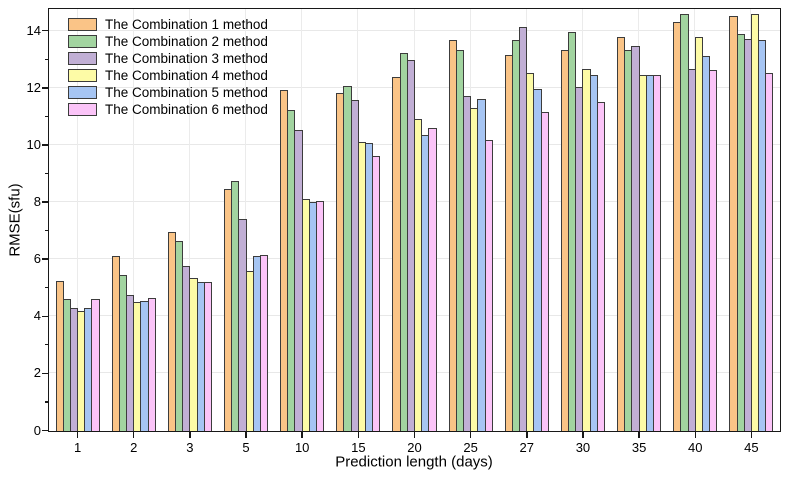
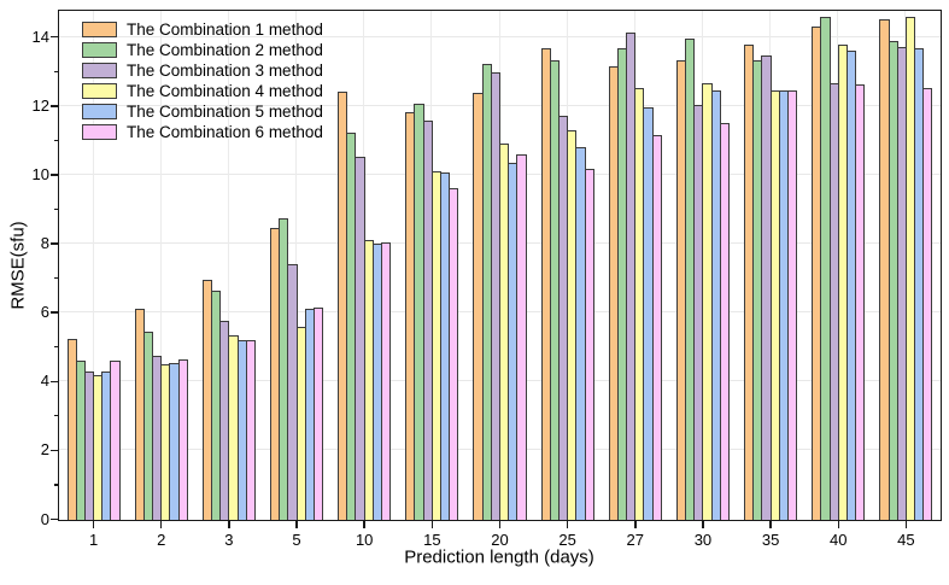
The Combination 1 method/10: 11.9 -> 12.4
The Combination 5 method/25: 11.6 -> 10.8
The Combination 5 method/40: 13.1 -> 13.6
